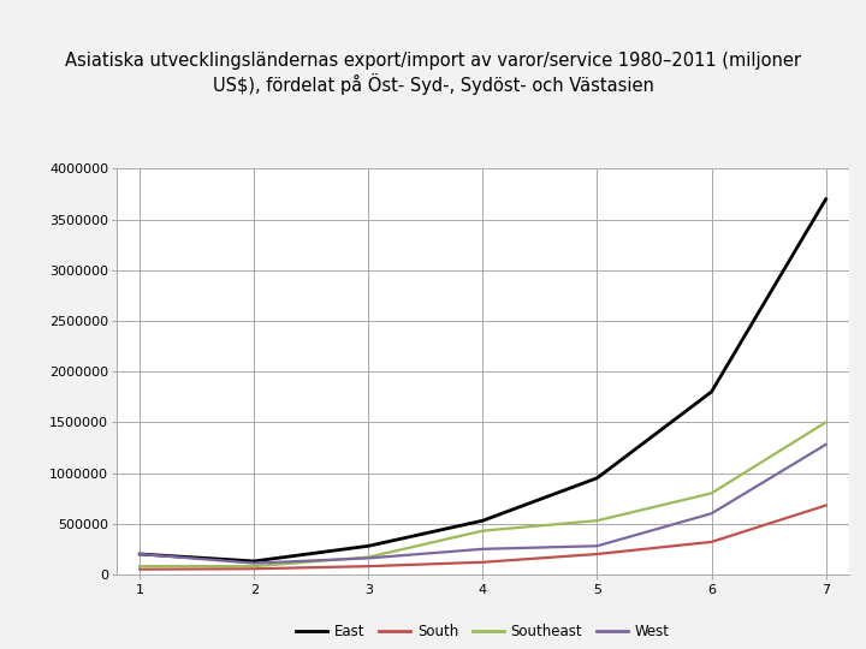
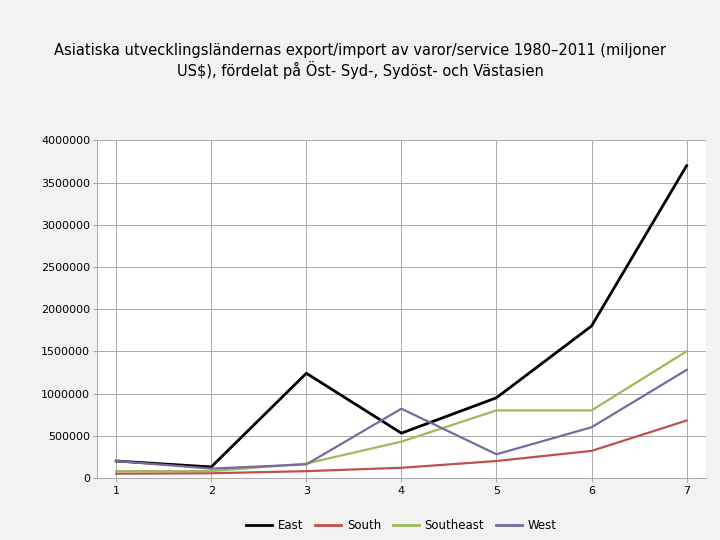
East/3: 280000 -> 1240000
West/4: 250000 -> 820000
Southeast/5: 530000 -> 800000
